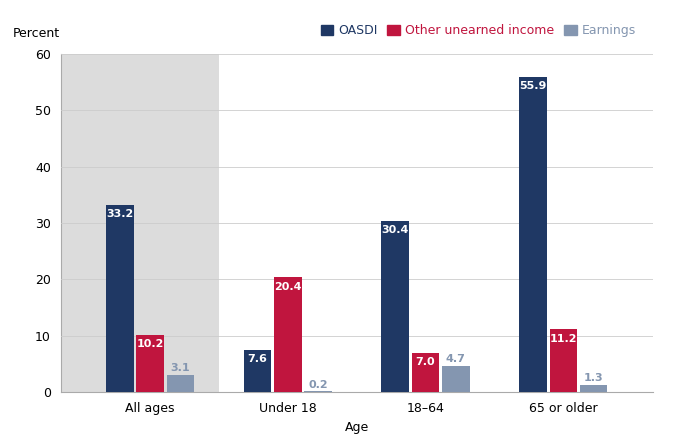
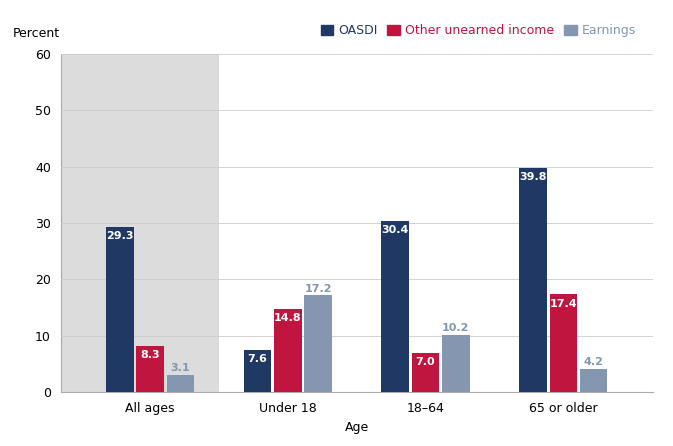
OASDI/All ages: 33.2 -> 29.3
Other unearned income/All ages: 10.2 -> 8.3
Other unearned income/Under 18: 20.4 -> 14.8
Earnings/Under 18: 0.2 -> 17.2
Earnings/18–64: 4.7 -> 10.2
OASDI/65 or older: 55.9 -> 39.8
Other unearned income/65 or older: 11.2 -> 17.4
Earnings/65 or older: 1.3 -> 4.2
